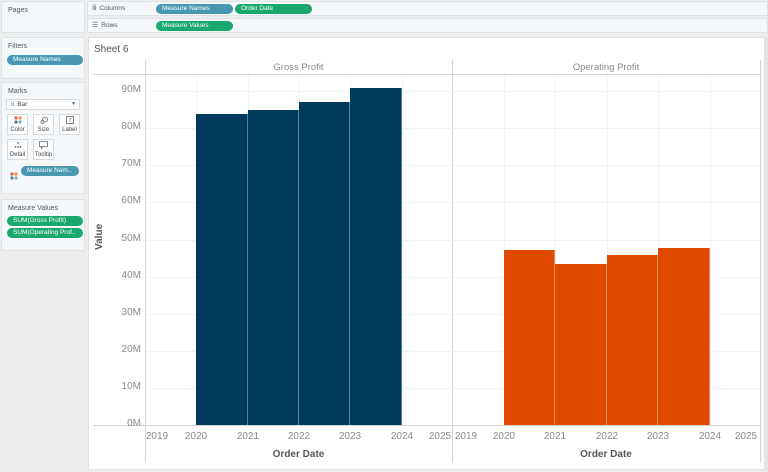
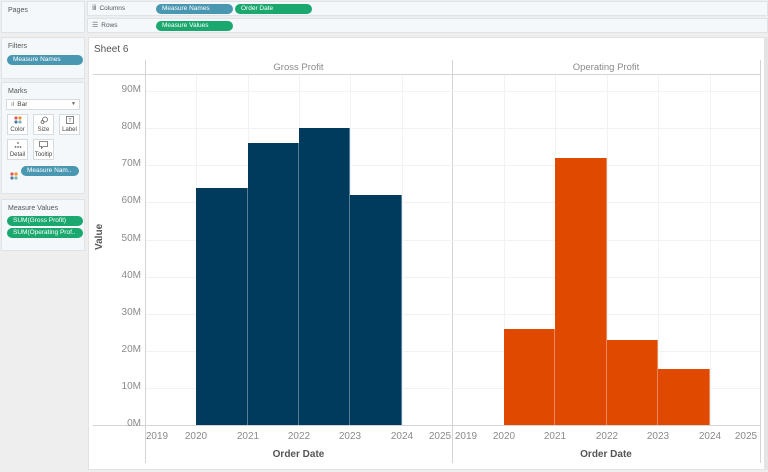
Gross Profit/2020: 84M -> 64M
Operating Profit/2020: 47M -> 26M
Gross Profit/2021: 85M -> 76M
Operating Profit/2021: 44M -> 72M
Gross Profit/2022: 87M -> 80M
Operating Profit/2022: 46M -> 23M
Gross Profit/2023: 91M -> 62M
Operating Profit/2023: 48M -> 15M
